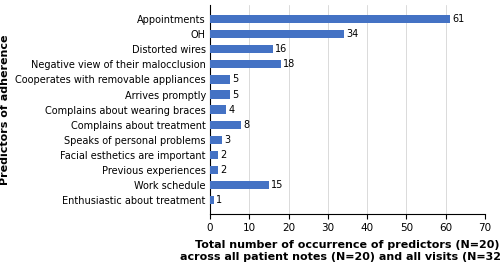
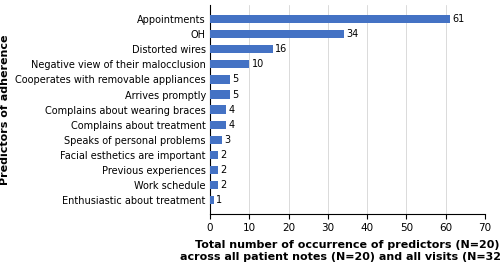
Negative view of their malocclusion: 18 -> 10
Complains about treatment: 8 -> 4
Work schedule: 15 -> 2
